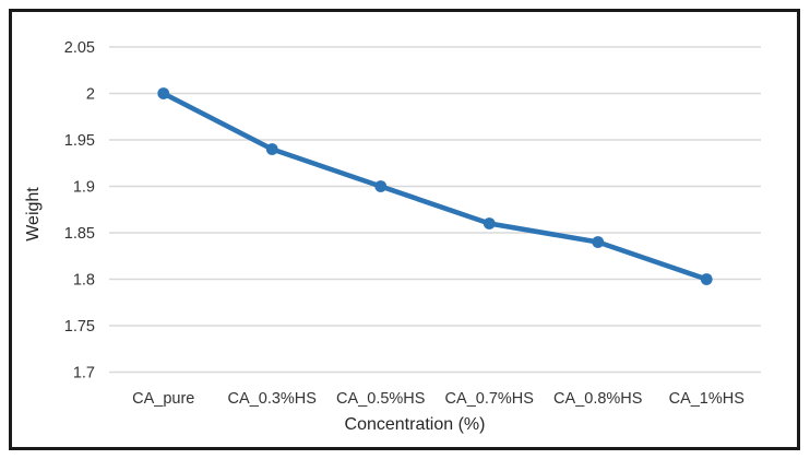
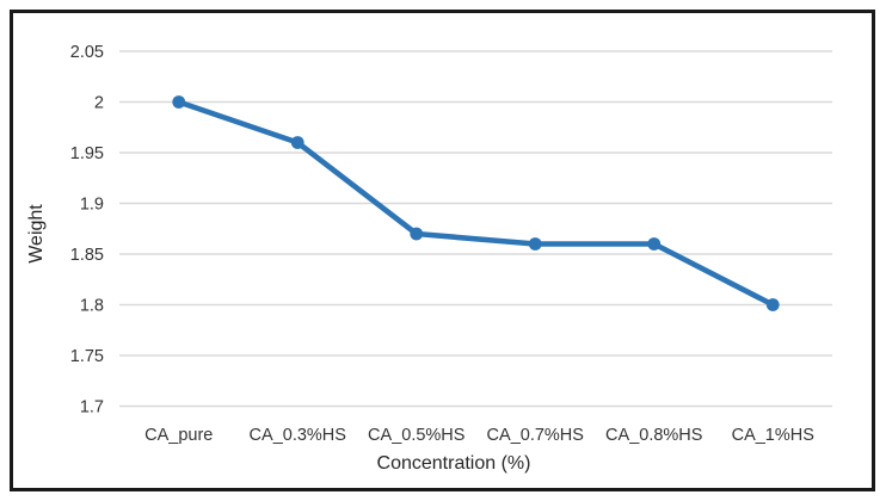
CA_0.3%HS: 1.94 -> 1.96
CA_0.5%HS: 1.90 -> 1.87
CA_0.8%HS: 1.84 -> 1.86
